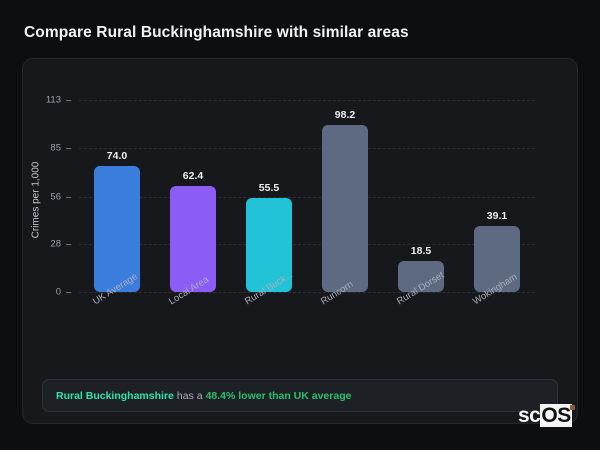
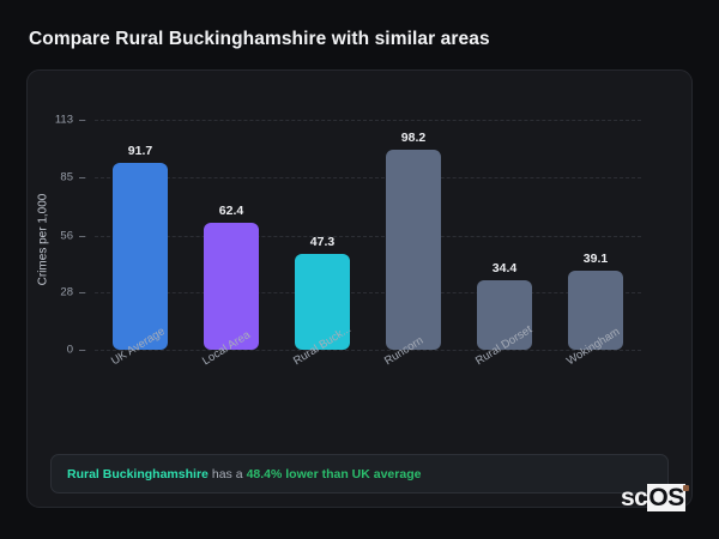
UK Average: 74.0 -> 91.7
Rural Buck...: 55.5 -> 47.3
Rural Dorset: 18.5 -> 34.4
